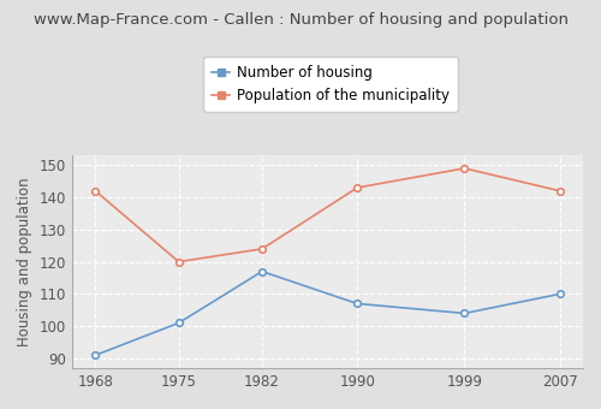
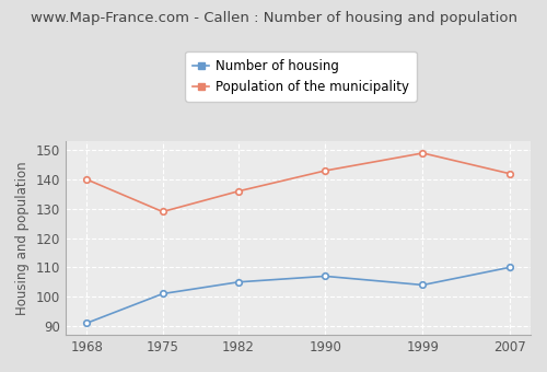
Population of the municipality/1968: 142 -> 140
Population of the municipality/1975: 120 -> 129
Number of housing/1982: 117 -> 105
Population of the municipality/1982: 124 -> 136
